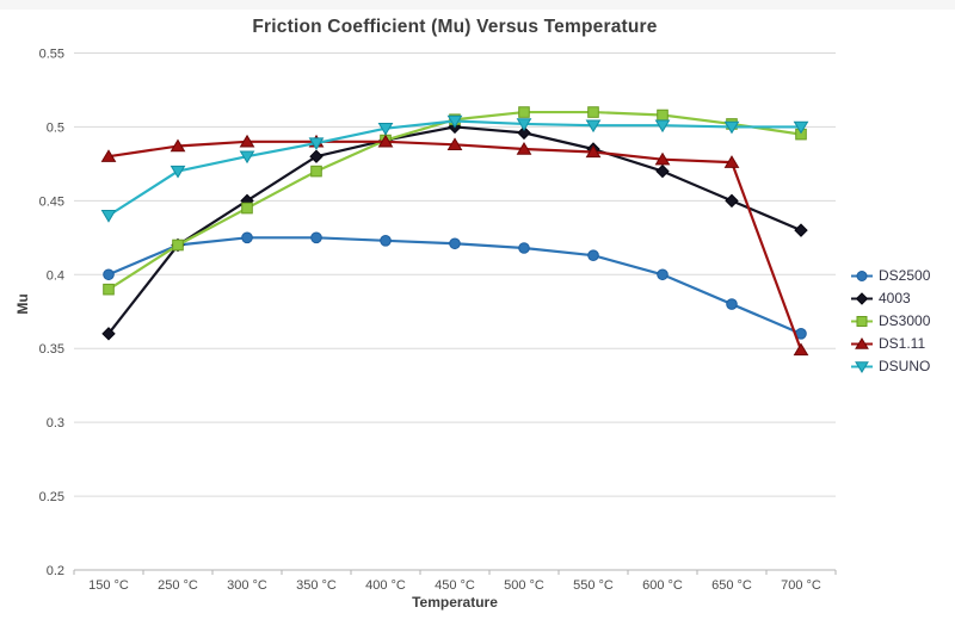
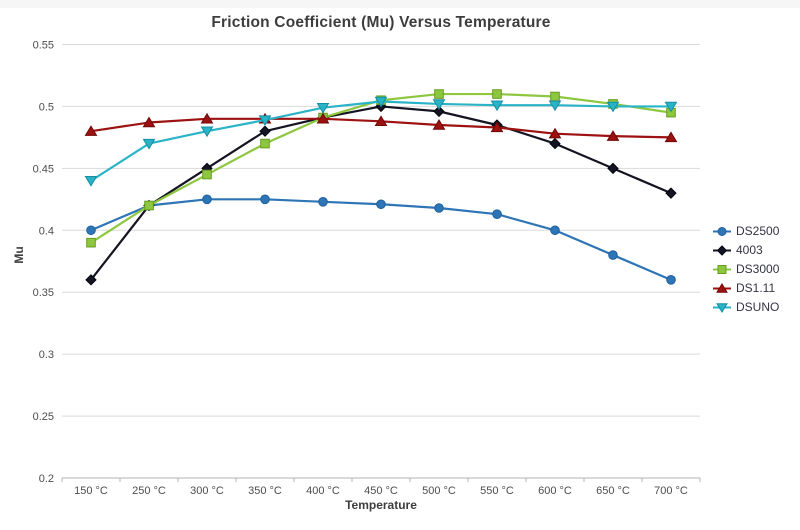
DS1.11/700 °C: 0.349 -> 0.475
